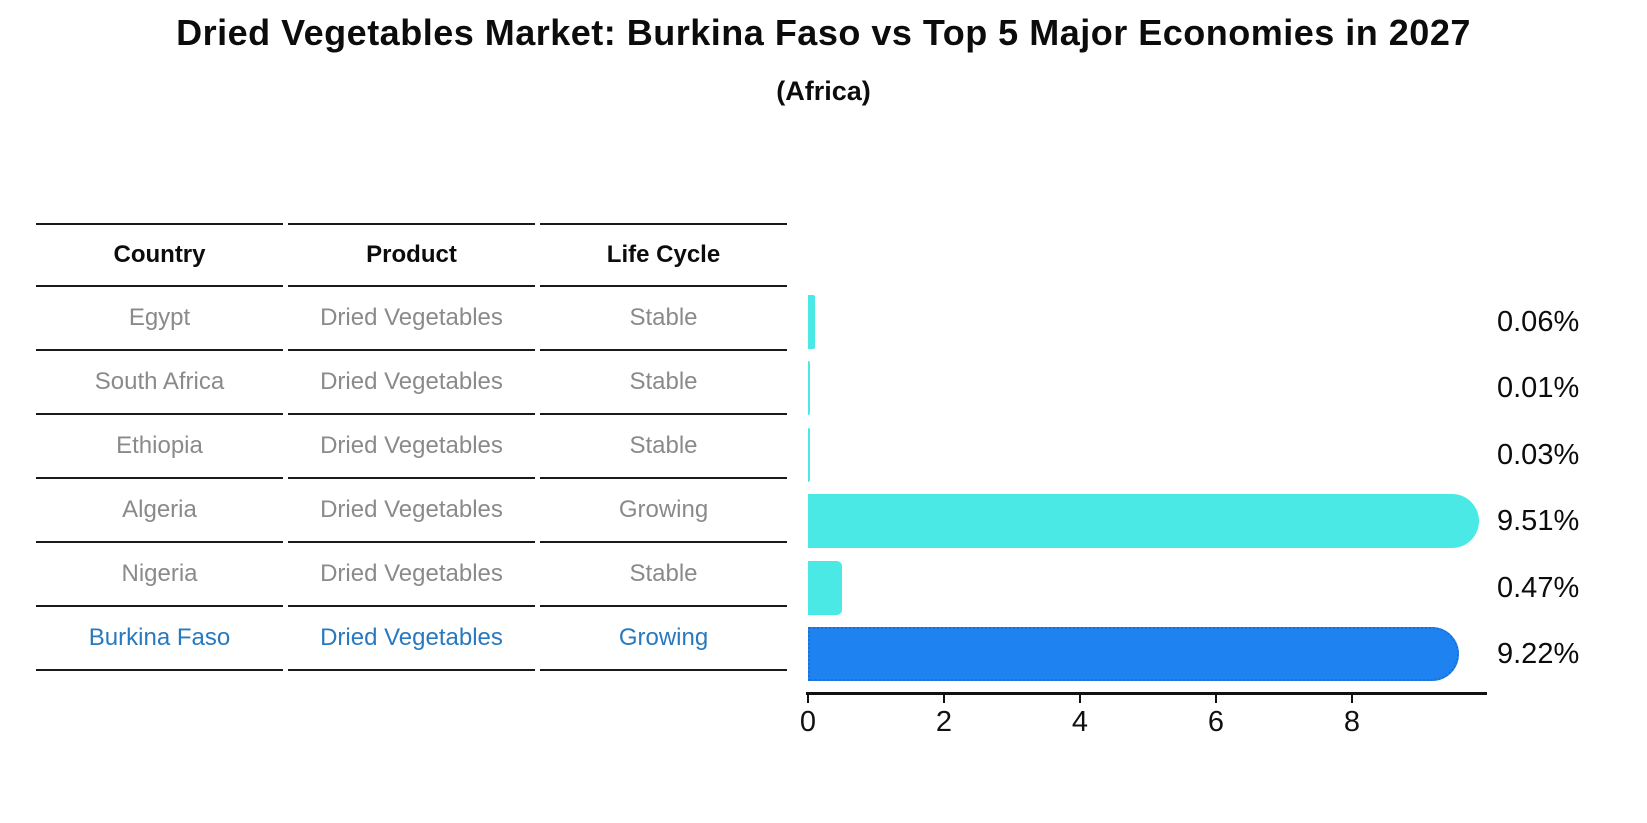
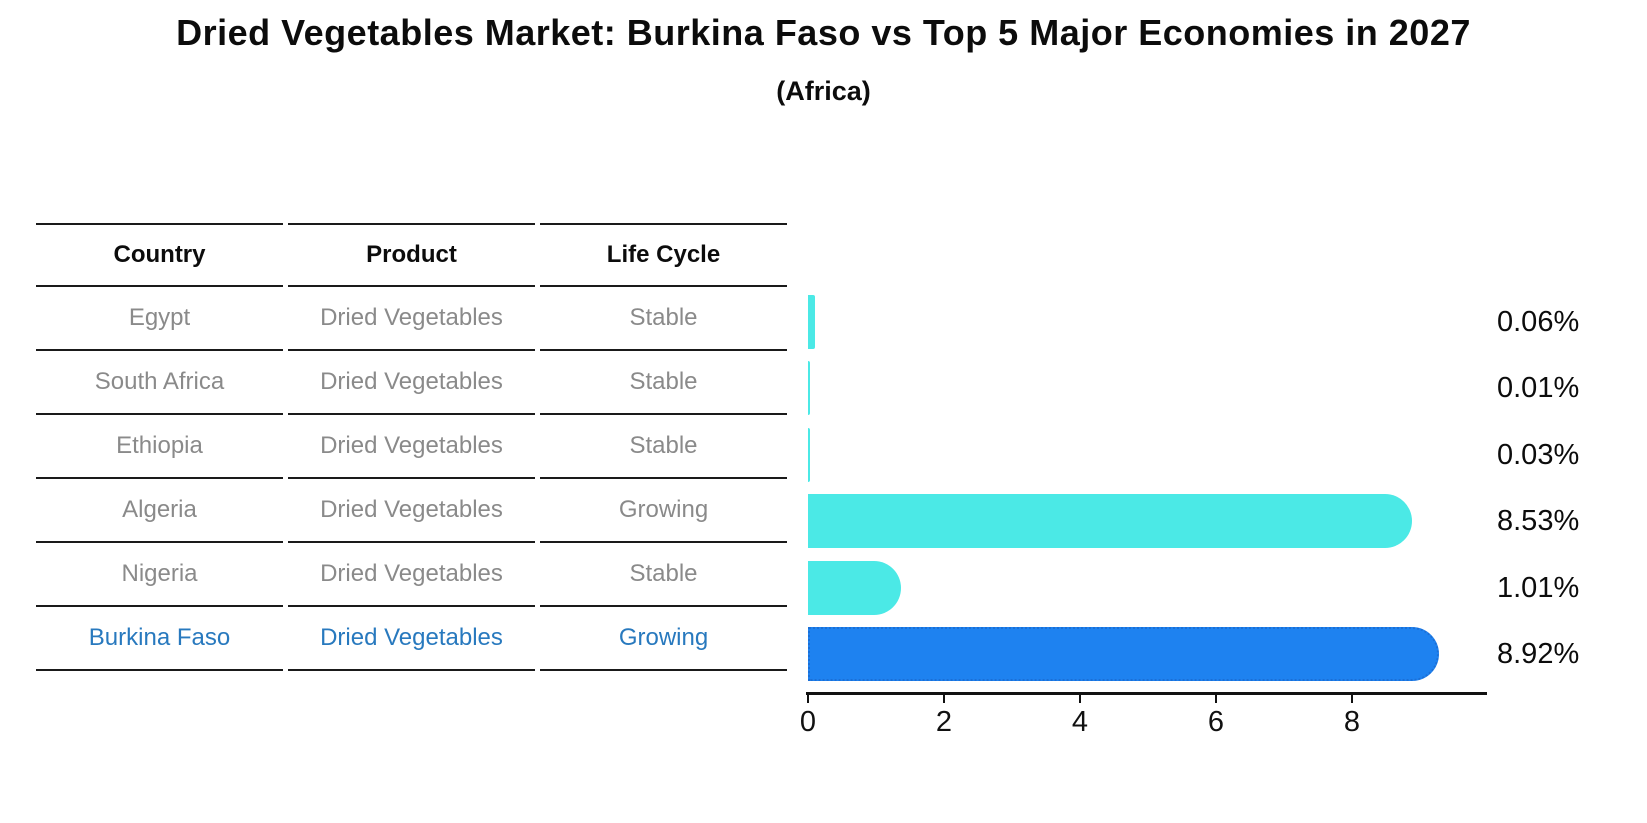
Algeria: 9.51% -> 8.53%
Nigeria: 0.47% -> 1.01%
Burkina Faso: 9.22% -> 8.92%
